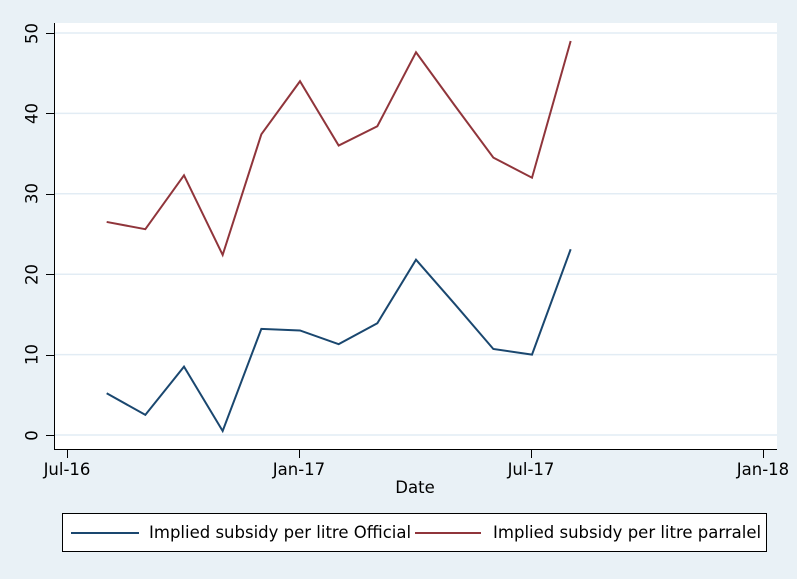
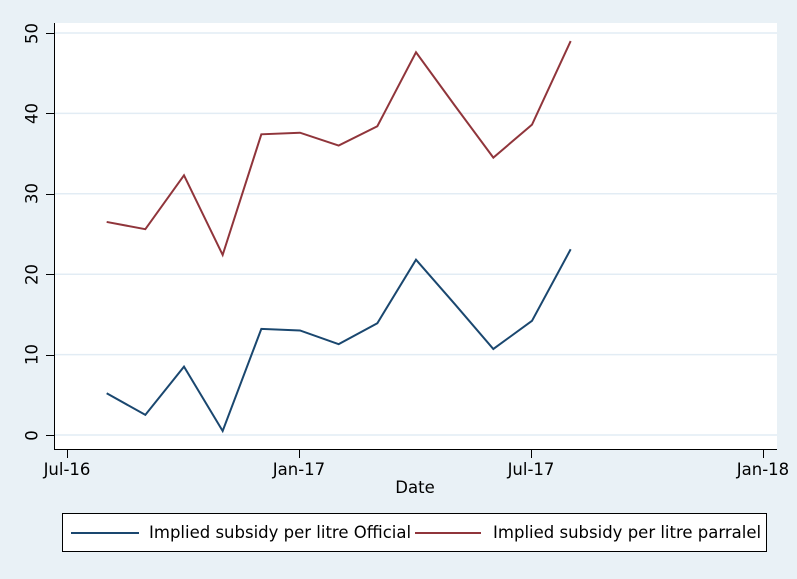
Implied subsidy per litre parralel/Jan-17: 44 -> 38
Implied subsidy per litre Official/Jul-17: 10 -> 14
Implied subsidy per litre parralel/Jul-17: 32 -> 39
